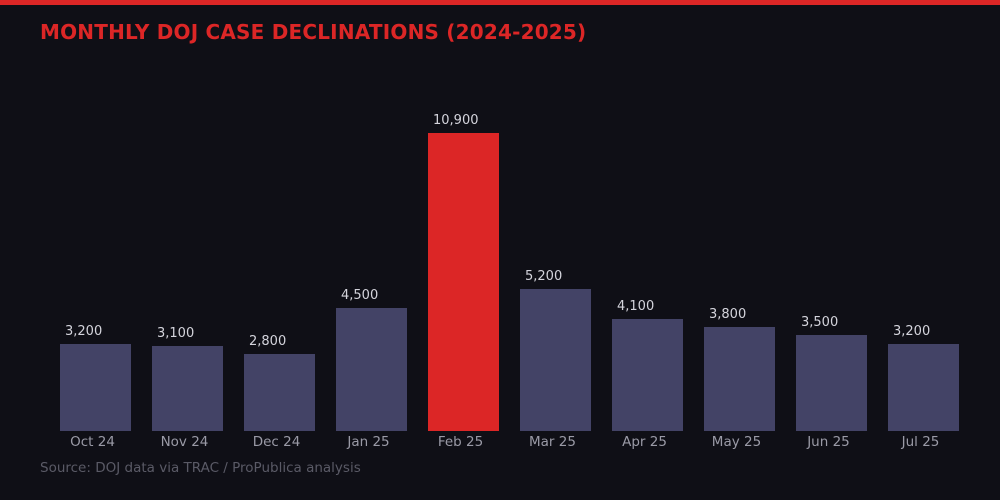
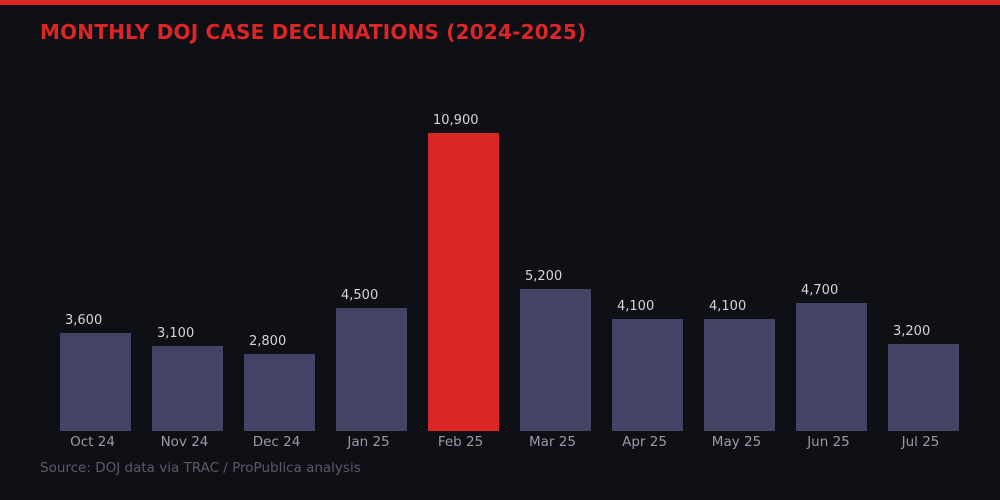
Oct 24: 3,200 -> 3,600
May 25: 3,800 -> 4,100
Jun 25: 3,500 -> 4,700
